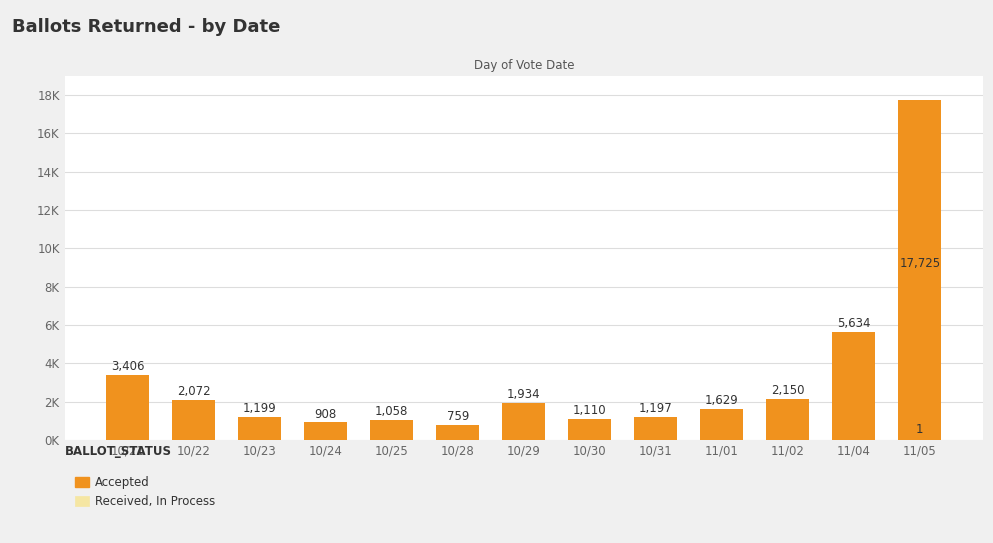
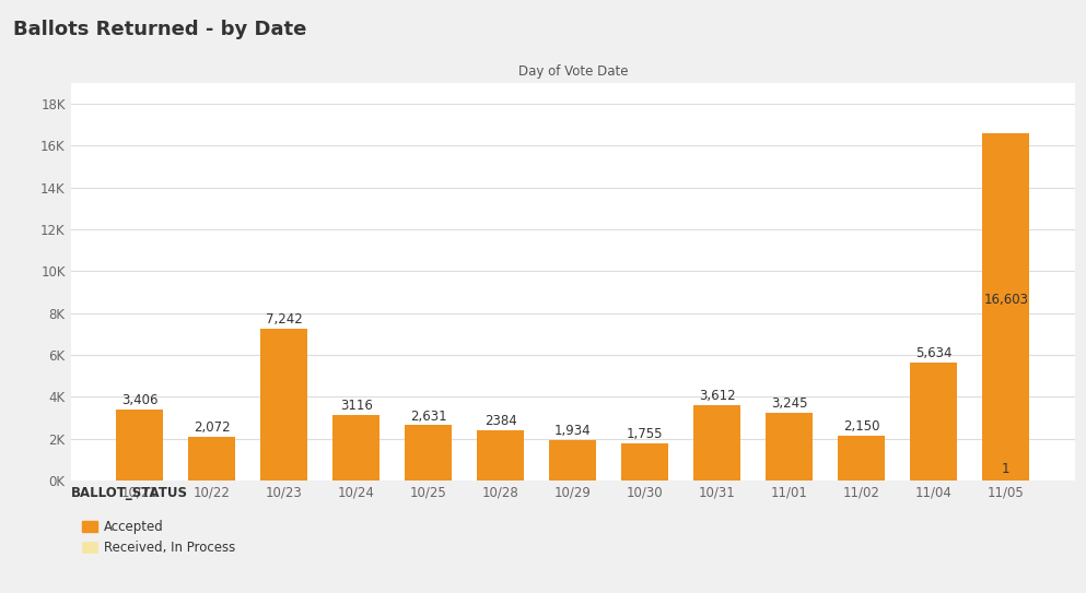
10/23: 1,199 -> 7,242
10/24: 908 -> 3116
10/25: 1,058 -> 2,631
10/28: 759 -> 2384
10/30: 1,110 -> 1,755
10/31: 1,197 -> 3,612
11/01: 1,629 -> 3,245
11/05: 17,725 -> 16,603
